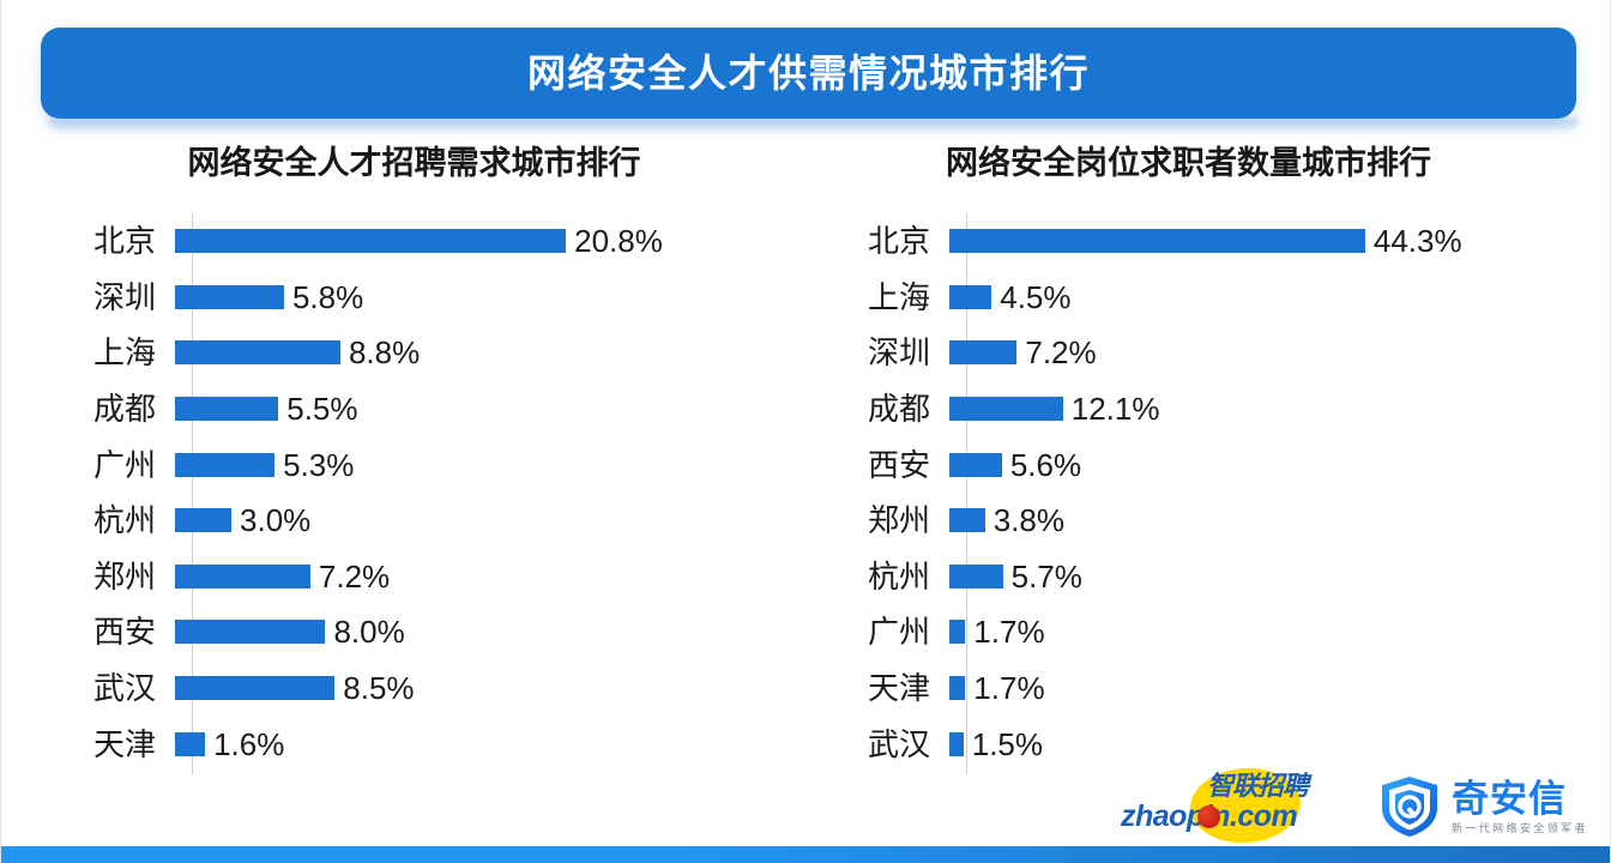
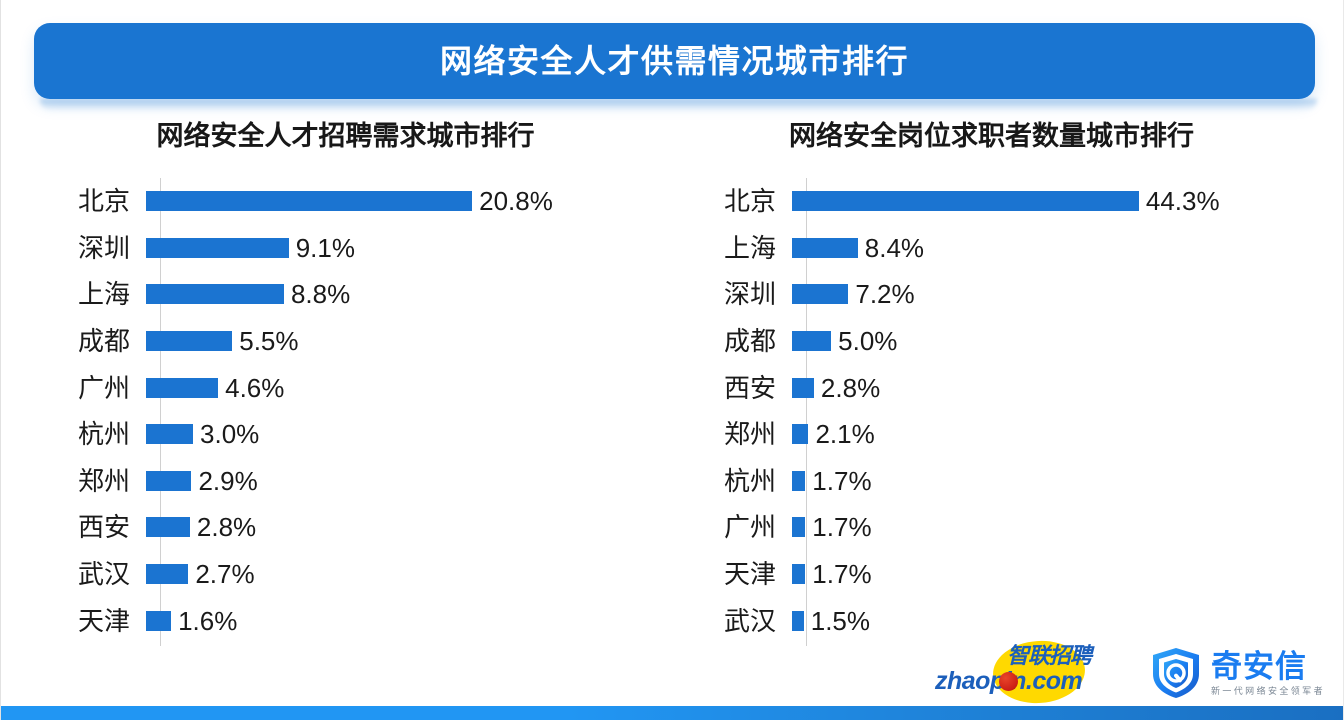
网络安全人才招聘需求城市排行/深圳: 5.8% -> 9.1%
网络安全人才招聘需求城市排行/广州: 5.3% -> 4.6%
网络安全人才招聘需求城市排行/郑州: 7.2% -> 2.9%
网络安全人才招聘需求城市排行/西安: 8.0% -> 2.8%
网络安全人才招聘需求城市排行/武汉: 8.5% -> 2.7%
网络安全岗位求职者数量城市排行/上海: 4.5% -> 8.4%
网络安全岗位求职者数量城市排行/成都: 12.1% -> 5.0%
网络安全岗位求职者数量城市排行/西安: 5.6% -> 2.8%
网络安全岗位求职者数量城市排行/郑州: 3.8% -> 2.1%
网络安全岗位求职者数量城市排行/杭州: 5.7% -> 1.7%
